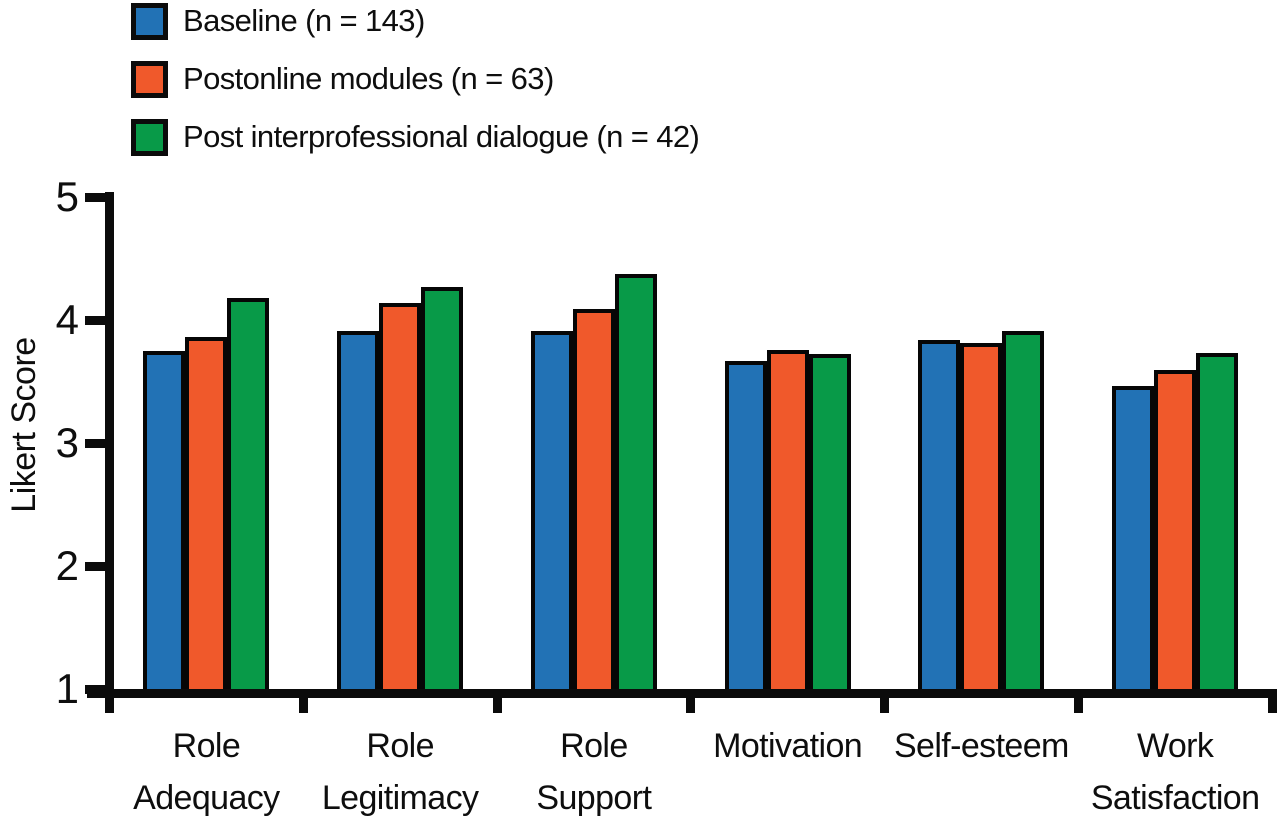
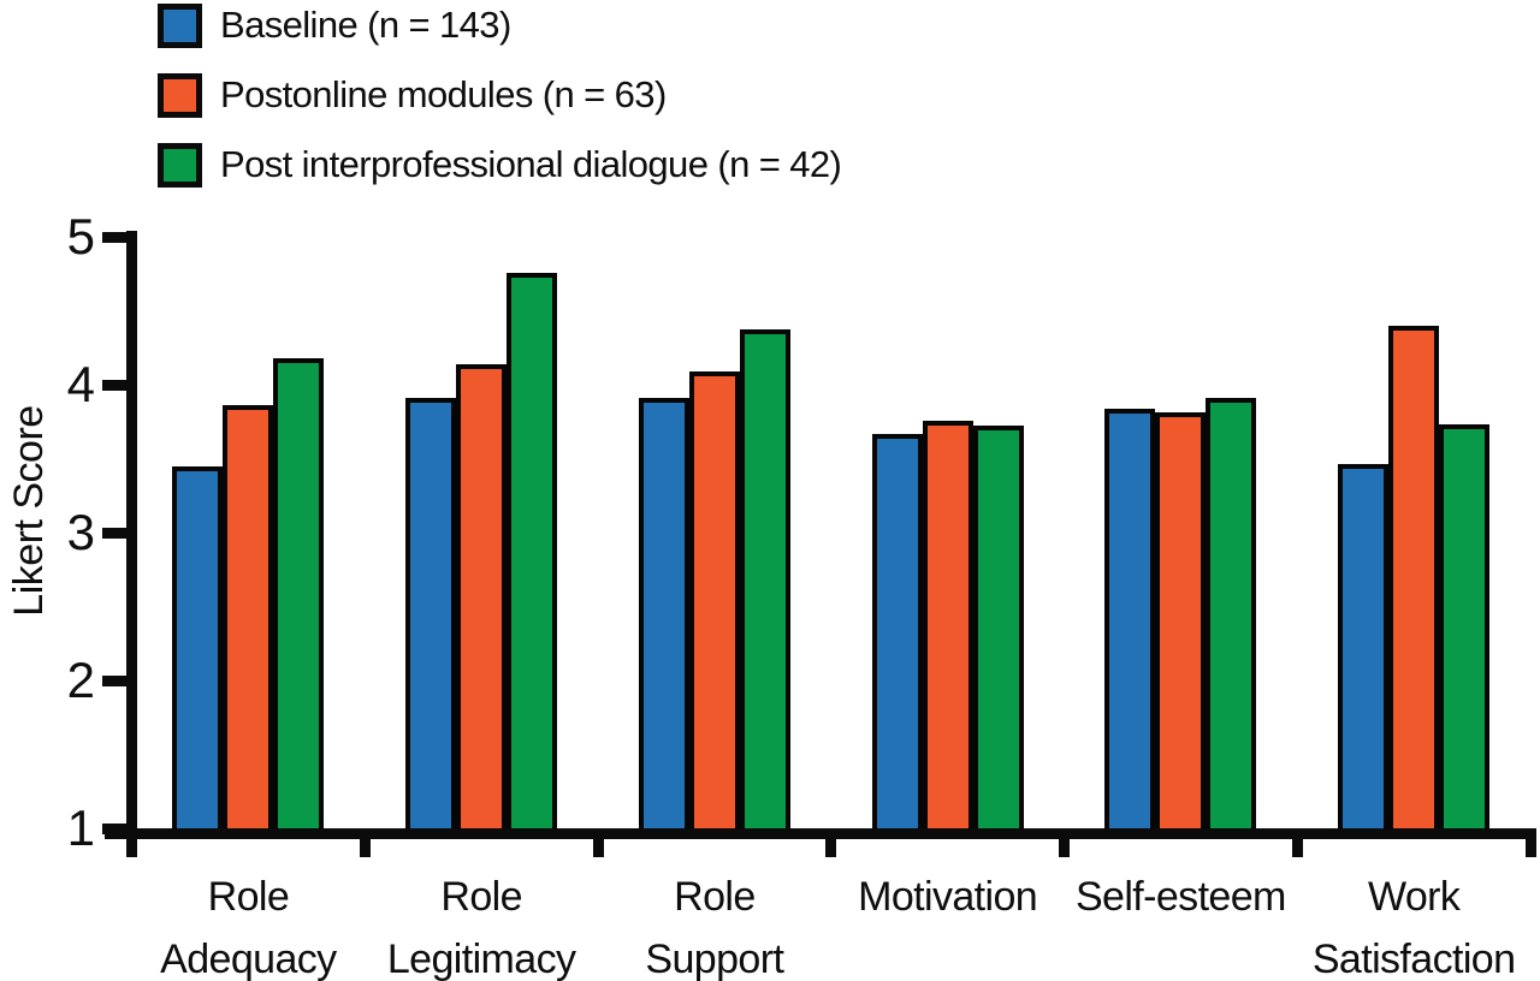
Baseline (n = 143)/Role Adequacy: 3.75 -> 3.45
Post interprofessional dialogue (n = 42)/Role Legitimacy: 4.27 -> 4.76
Postonline modules (n = 63)/Work Satisfaction: 3.59 -> 4.40
